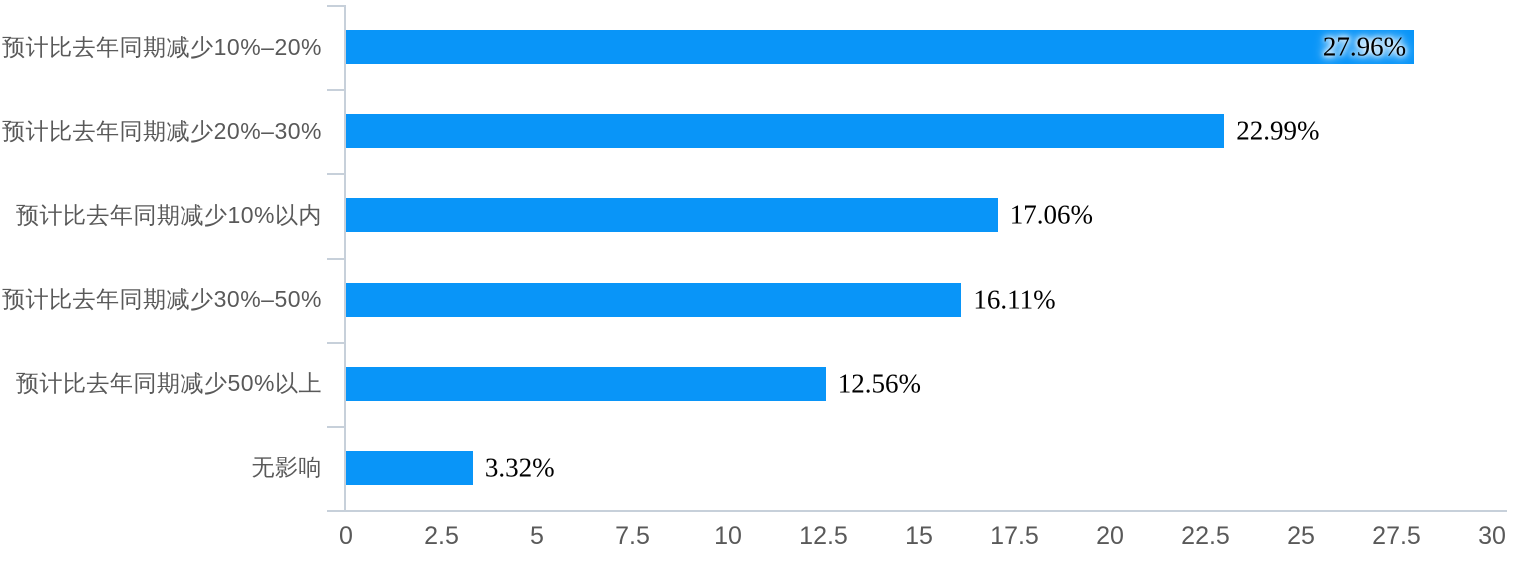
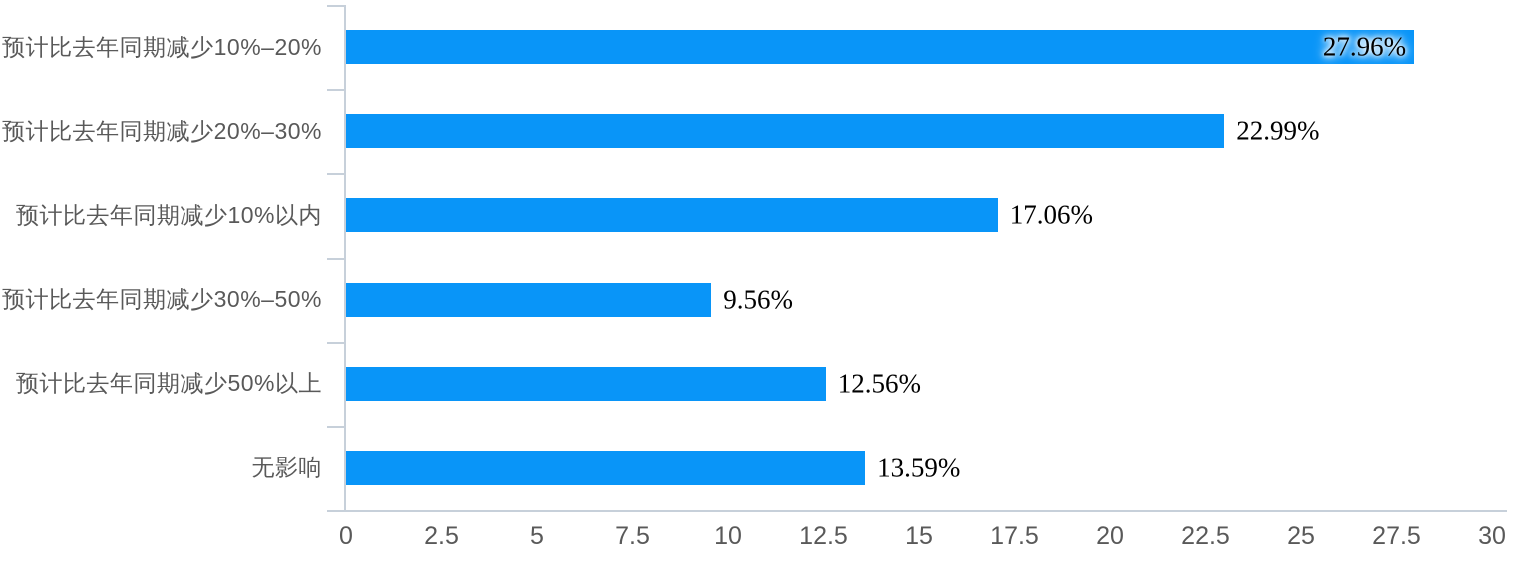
预计比去年同期减少30%–50%: 16.11% -> 9.56%
无影响: 3.32% -> 13.59%
